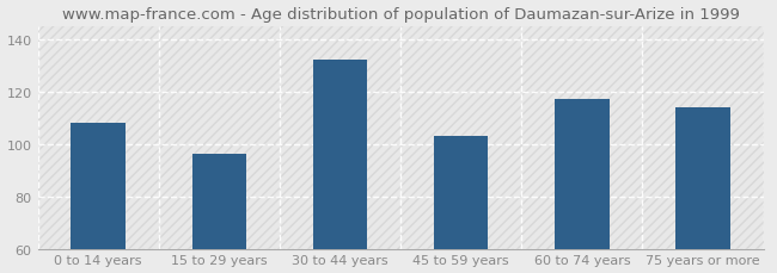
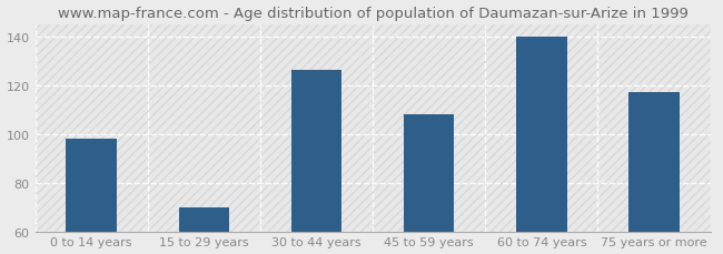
0 to 14 years: 108 -> 98
15 to 29 years: 96 -> 70
30 to 44 years: 132 -> 126
45 to 59 years: 103 -> 108
60 to 74 years: 117 -> 140
75 years or more: 114 -> 117
